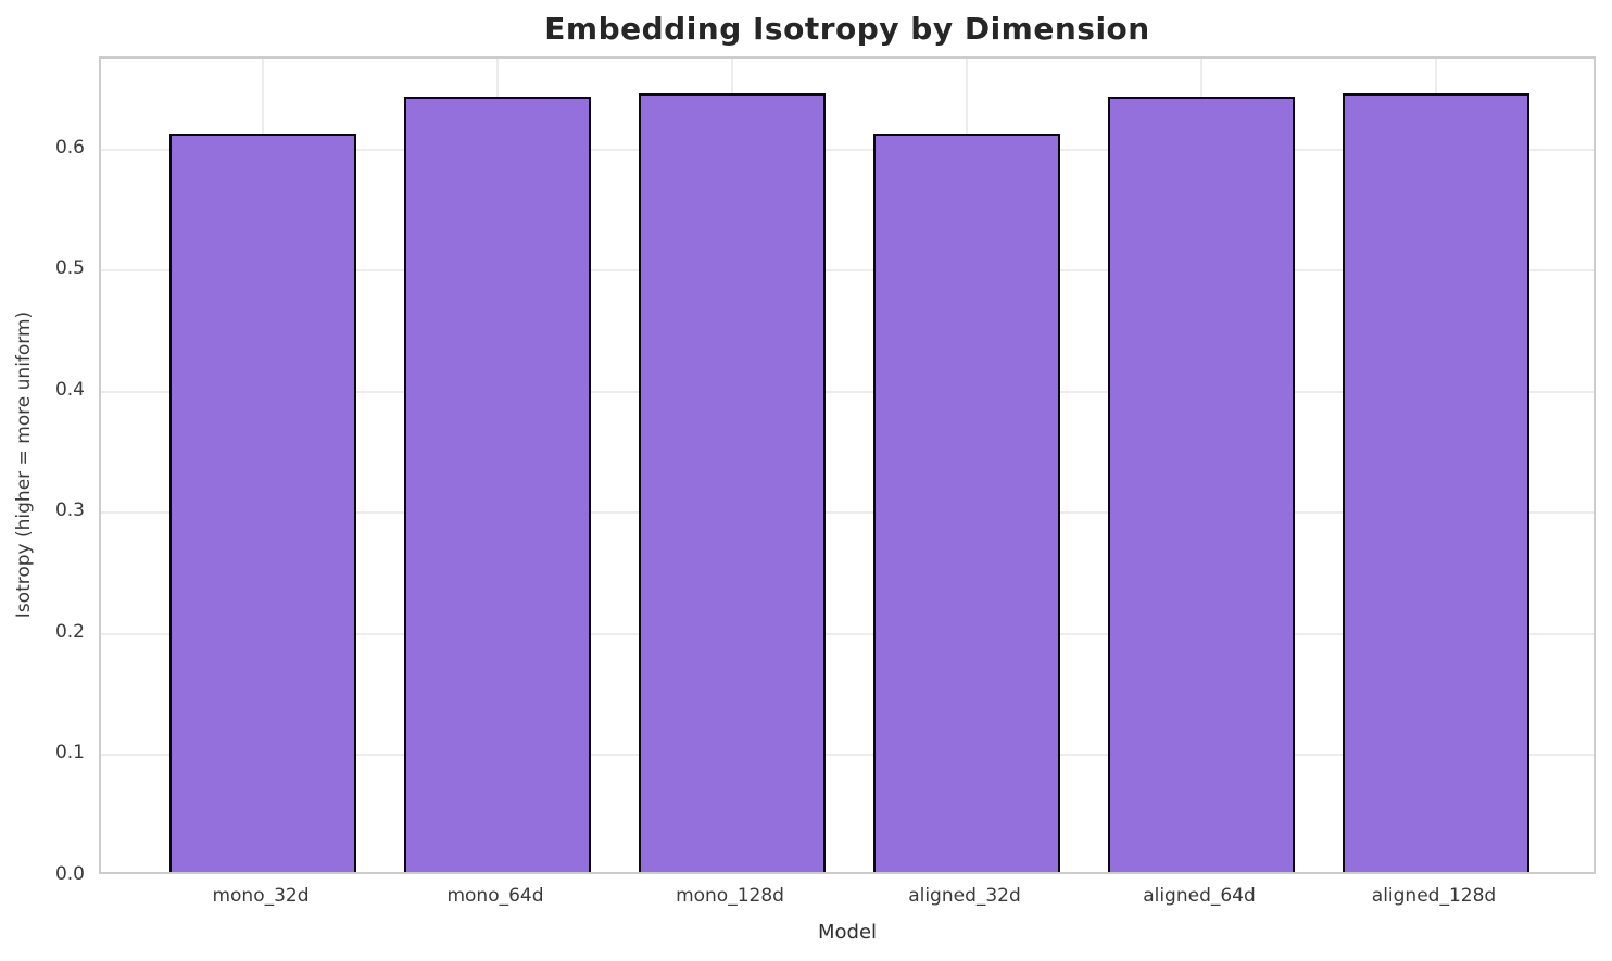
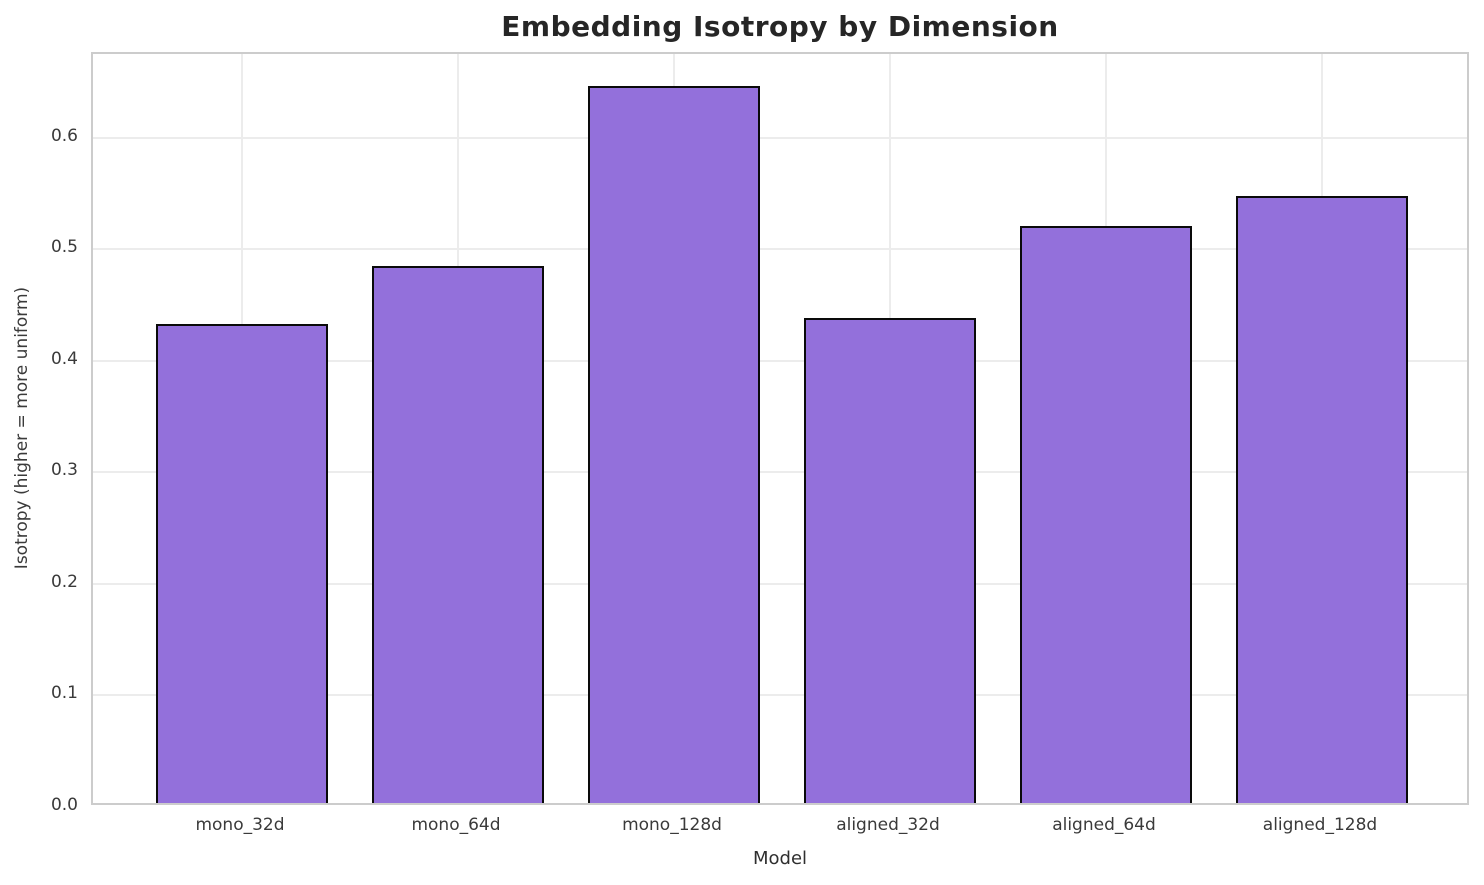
mono_32d: 0.610 -> 0.429
mono_64d: 0.640 -> 0.481
aligned_32d: 0.610 -> 0.435
aligned_64d: 0.640 -> 0.517
aligned_128d: 0.643 -> 0.544
